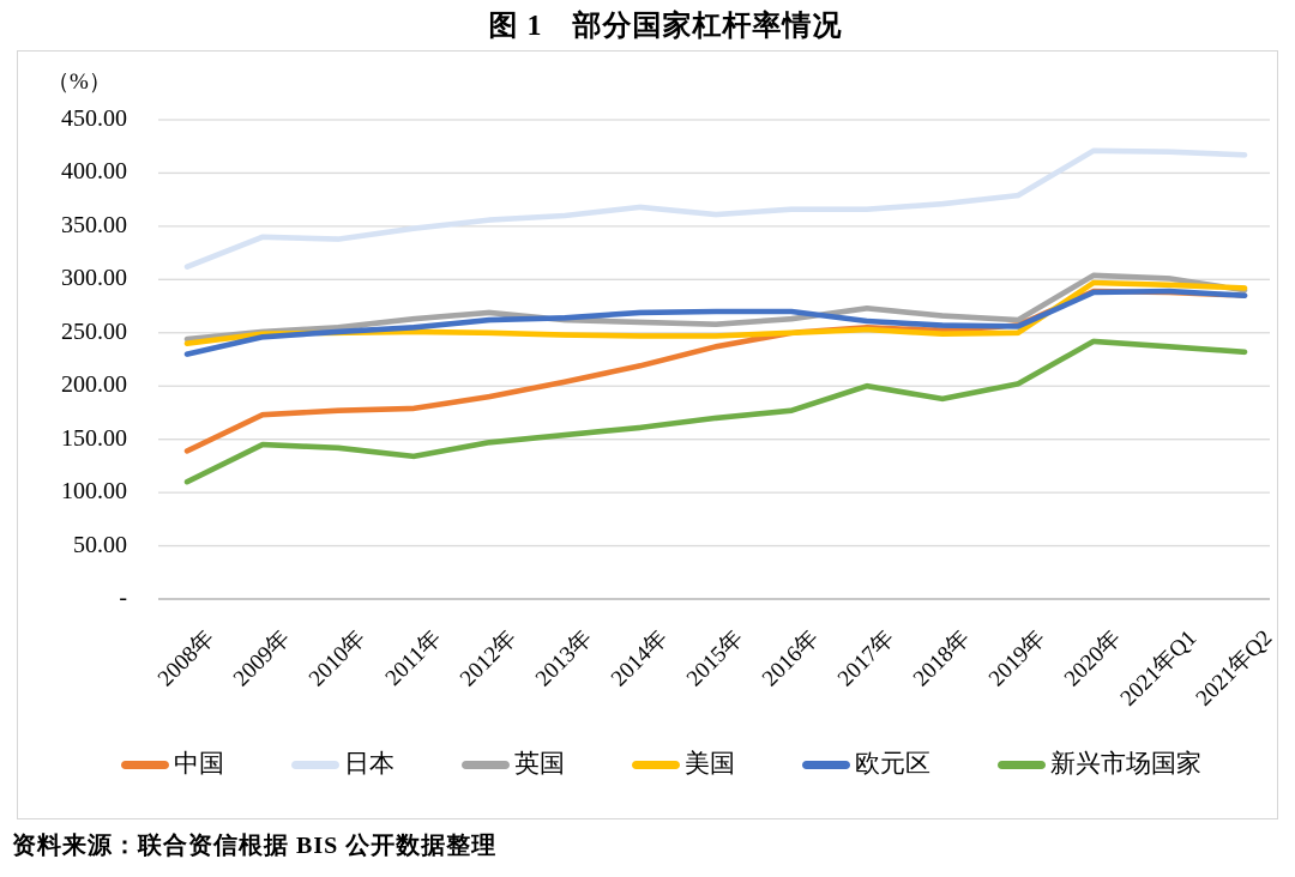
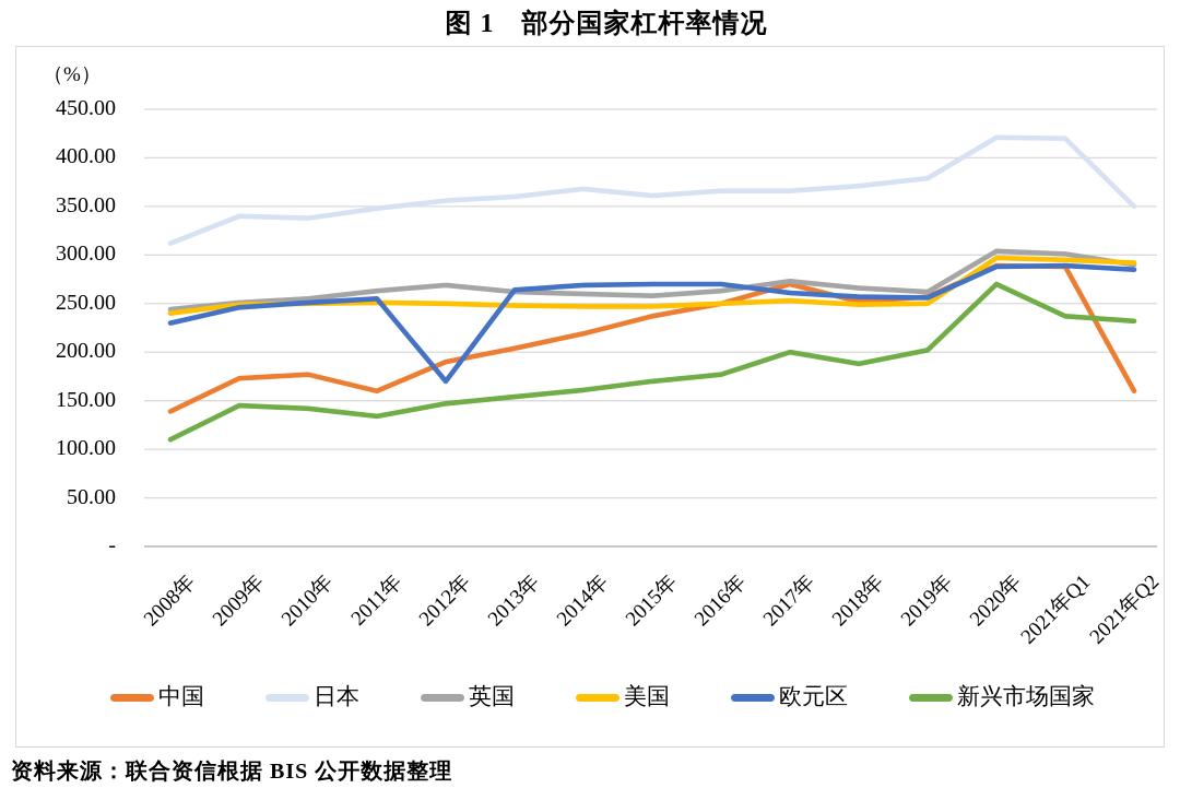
中国/2011年: 180 -> 160
欧元区/2012年: 260 -> 170
中国/2017年: 260 -> 270
新兴市场国家/2020年: 240 -> 270
中国/2021年Q2: 280 -> 160
日本/2021年Q2: 420 -> 350
